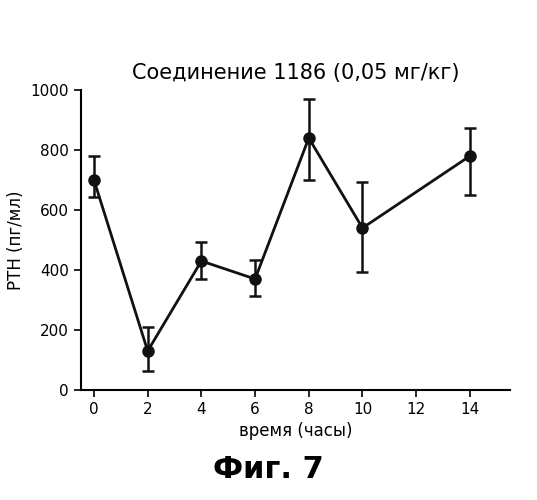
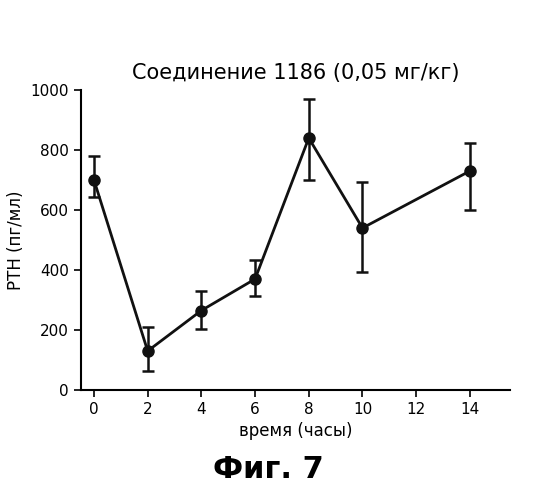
4: 430 -> 265
14: 780 -> 730
